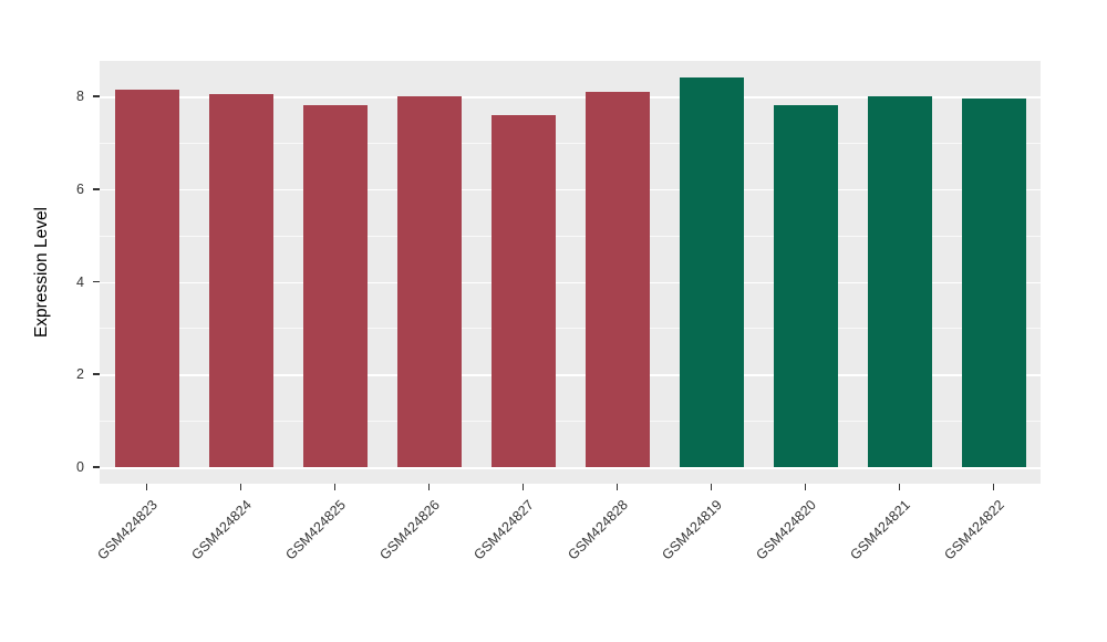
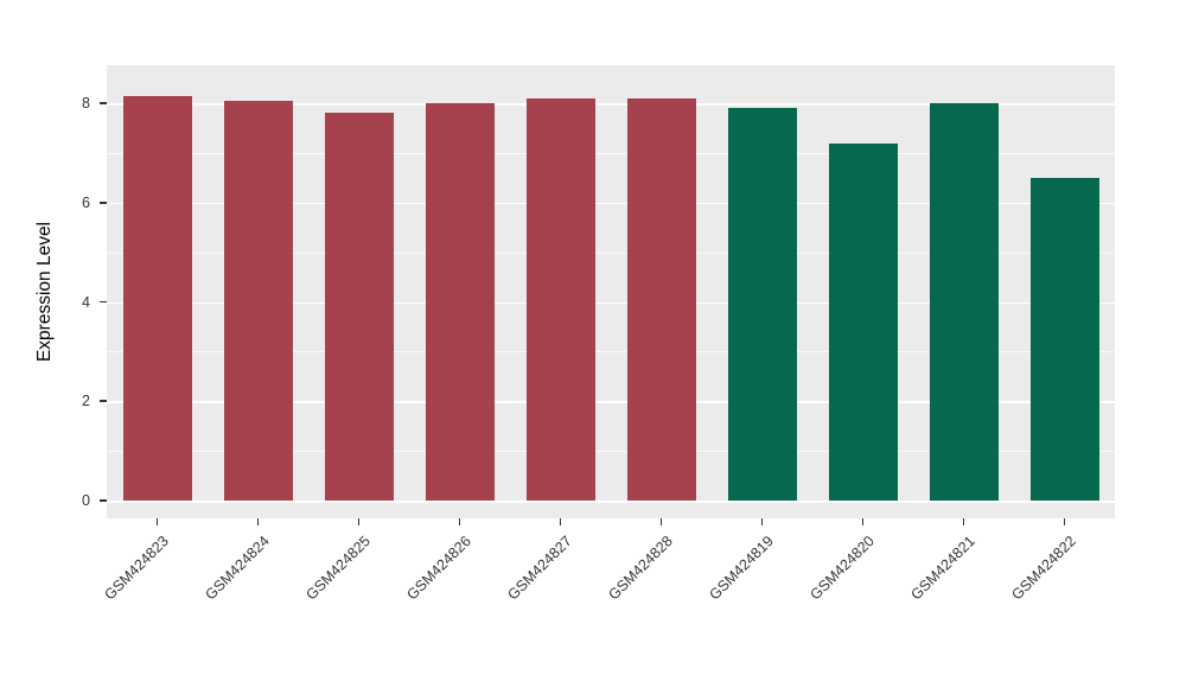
GSM424827: 7.6 -> 8.1
GSM424819: 8.4 -> 7.9
GSM424820: 7.8 -> 7.2
GSM424822: 8.0 -> 6.5
